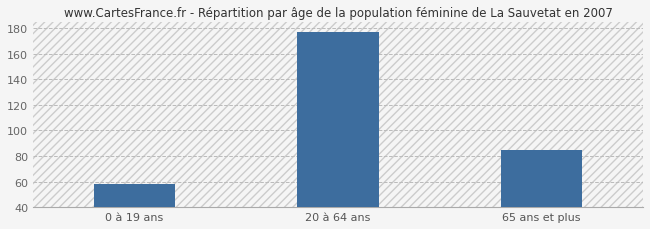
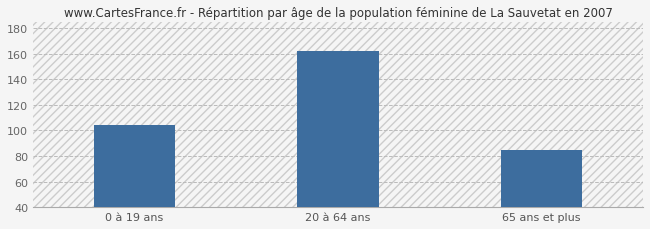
0 à 19 ans: 58 -> 104
20 à 64 ans: 177 -> 162
